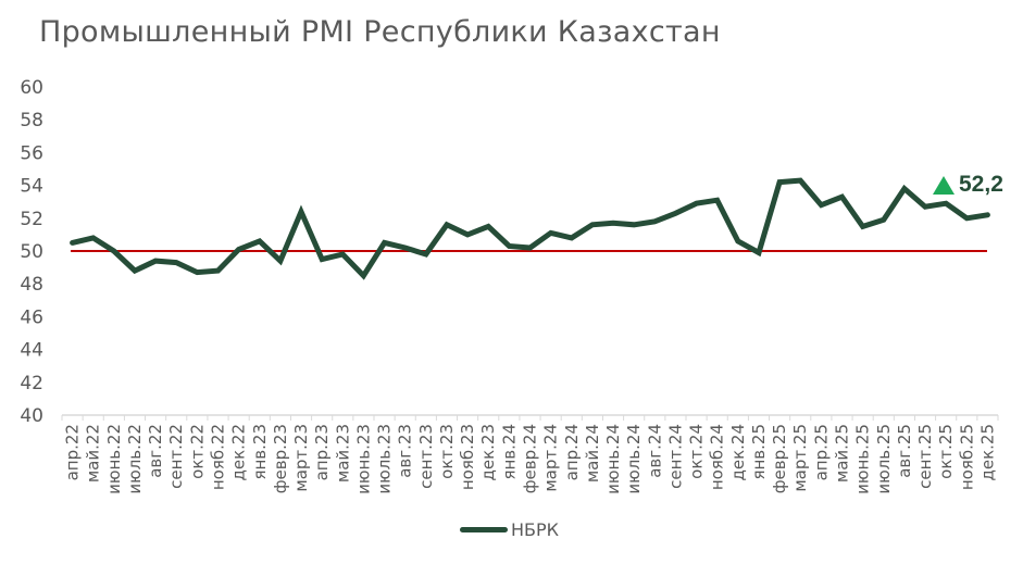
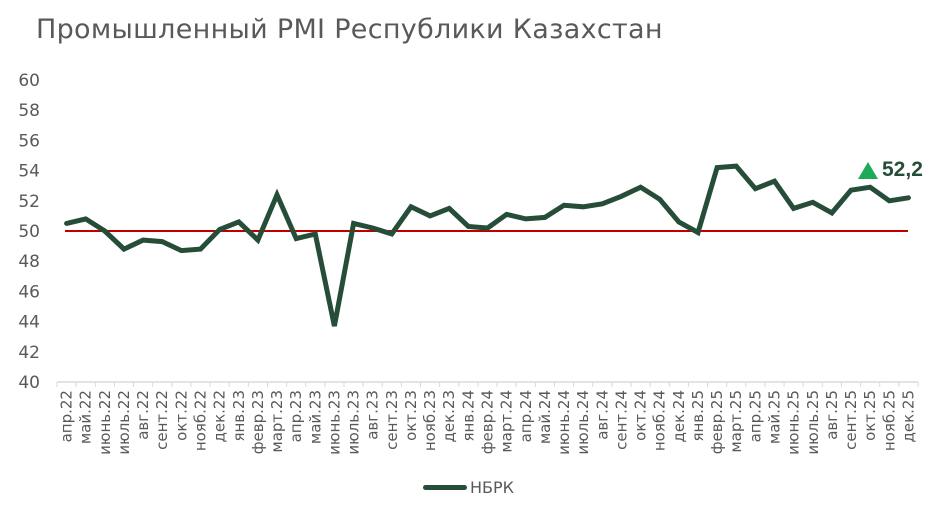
июнь.23: 48.5 -> 43.7
май.24: 51.6 -> 50.9
нояб.24: 53.1 -> 52.1
авг.25: 53.8 -> 51.2
